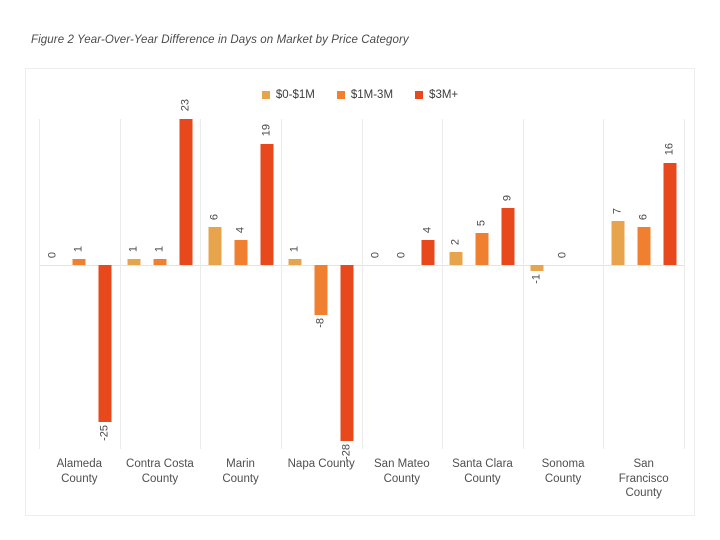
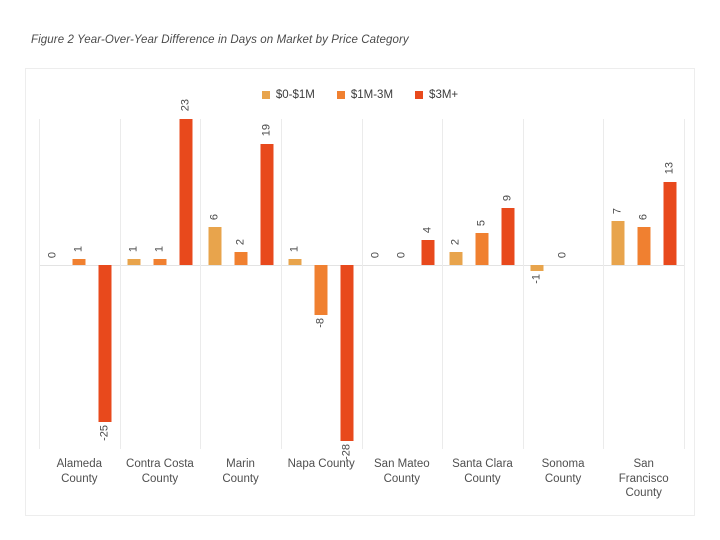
$1M-3M/Marin County: 4 -> 2
$3M+/San Francisco County: 16 -> 13
